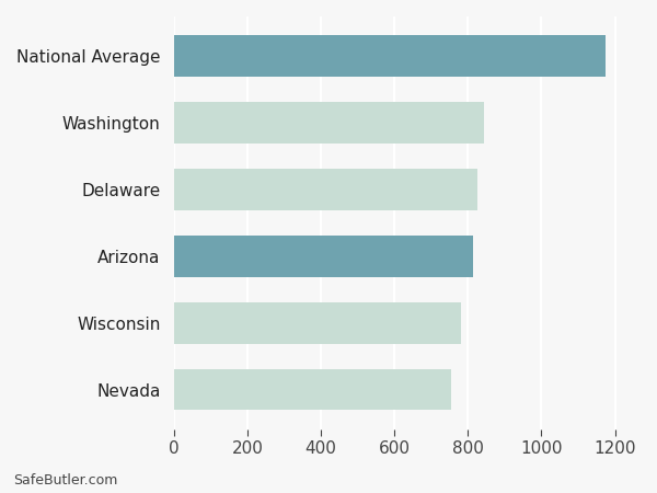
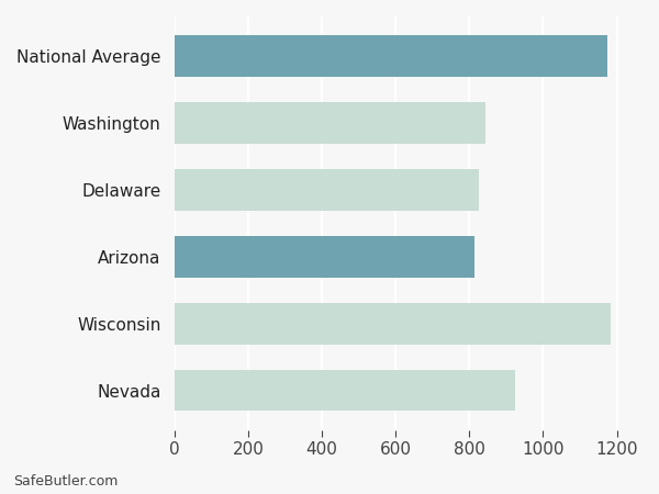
Wisconsin: 780 -> 1185
Nevada: 755 -> 925
